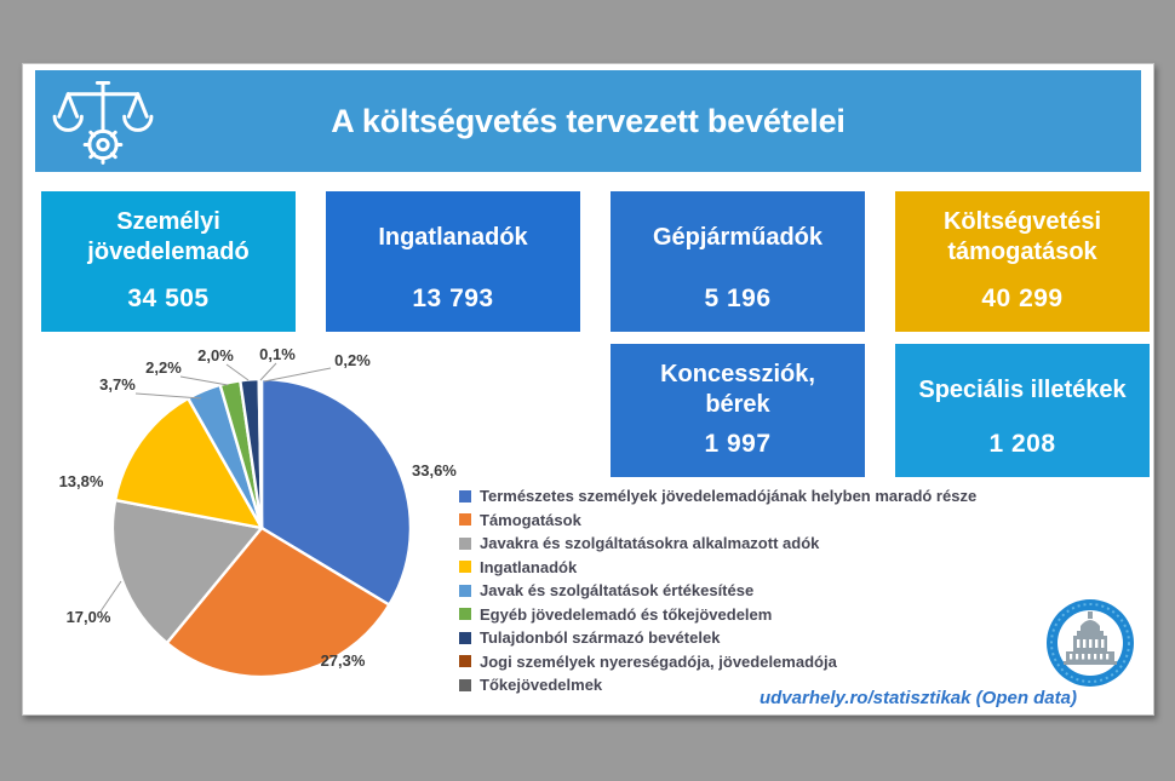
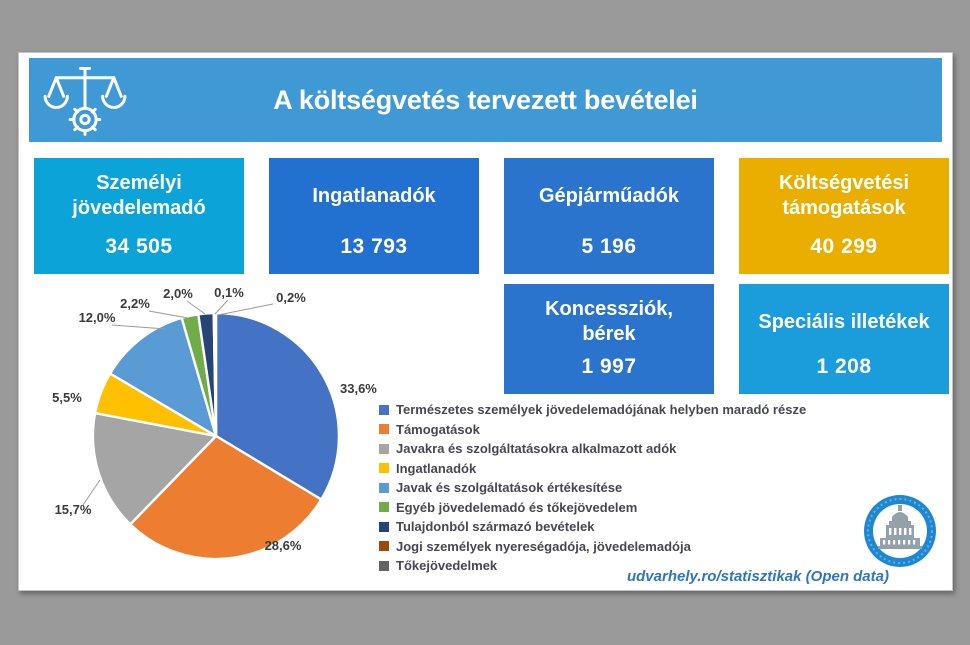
Támogatások: 27,3% -> 28,6%
Javakra és szolgáltatásokra alkalmazott adók: 17,0% -> 15,7%
Ingatlanadók: 13,8% -> 5,5%
Javak és szolgáltatások értékesítése: 3,7% -> 12,0%
